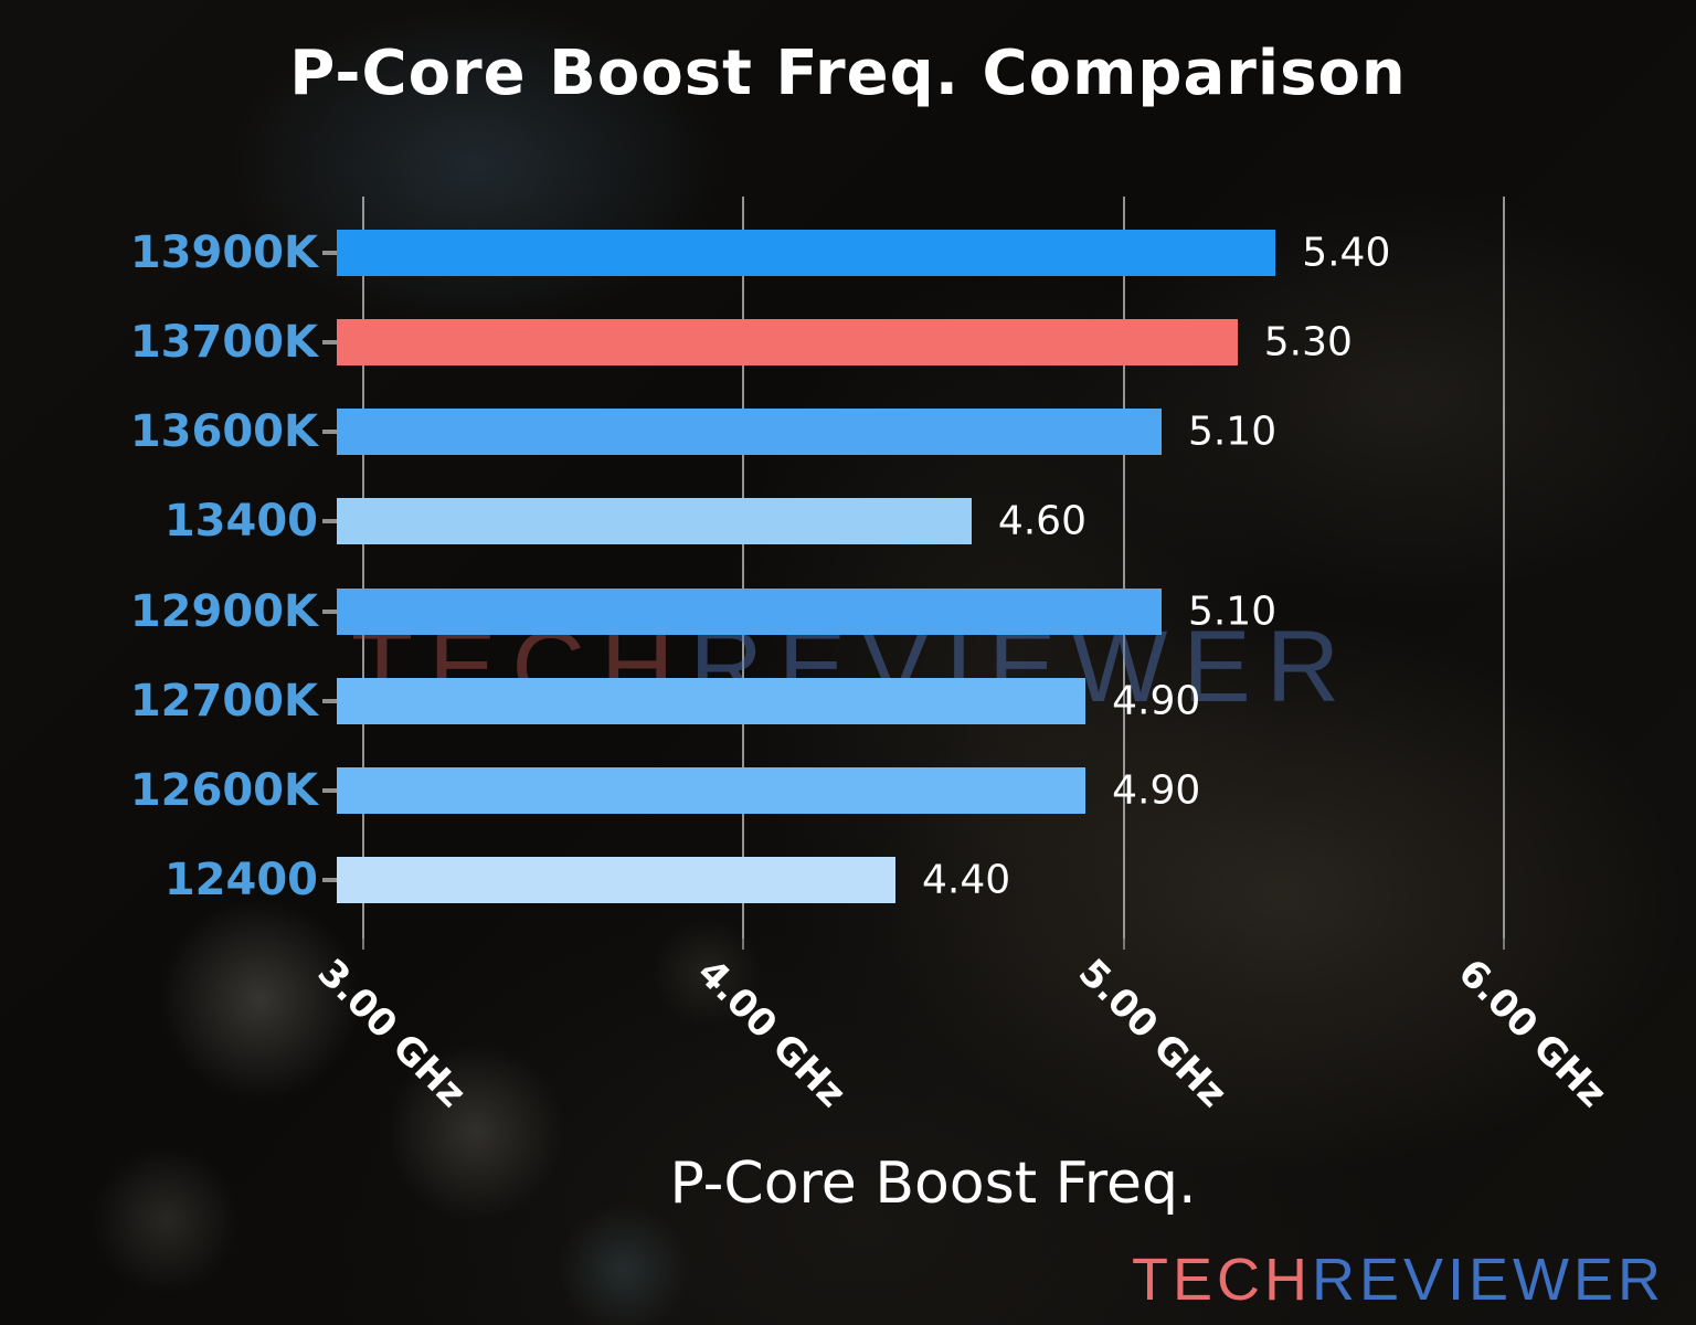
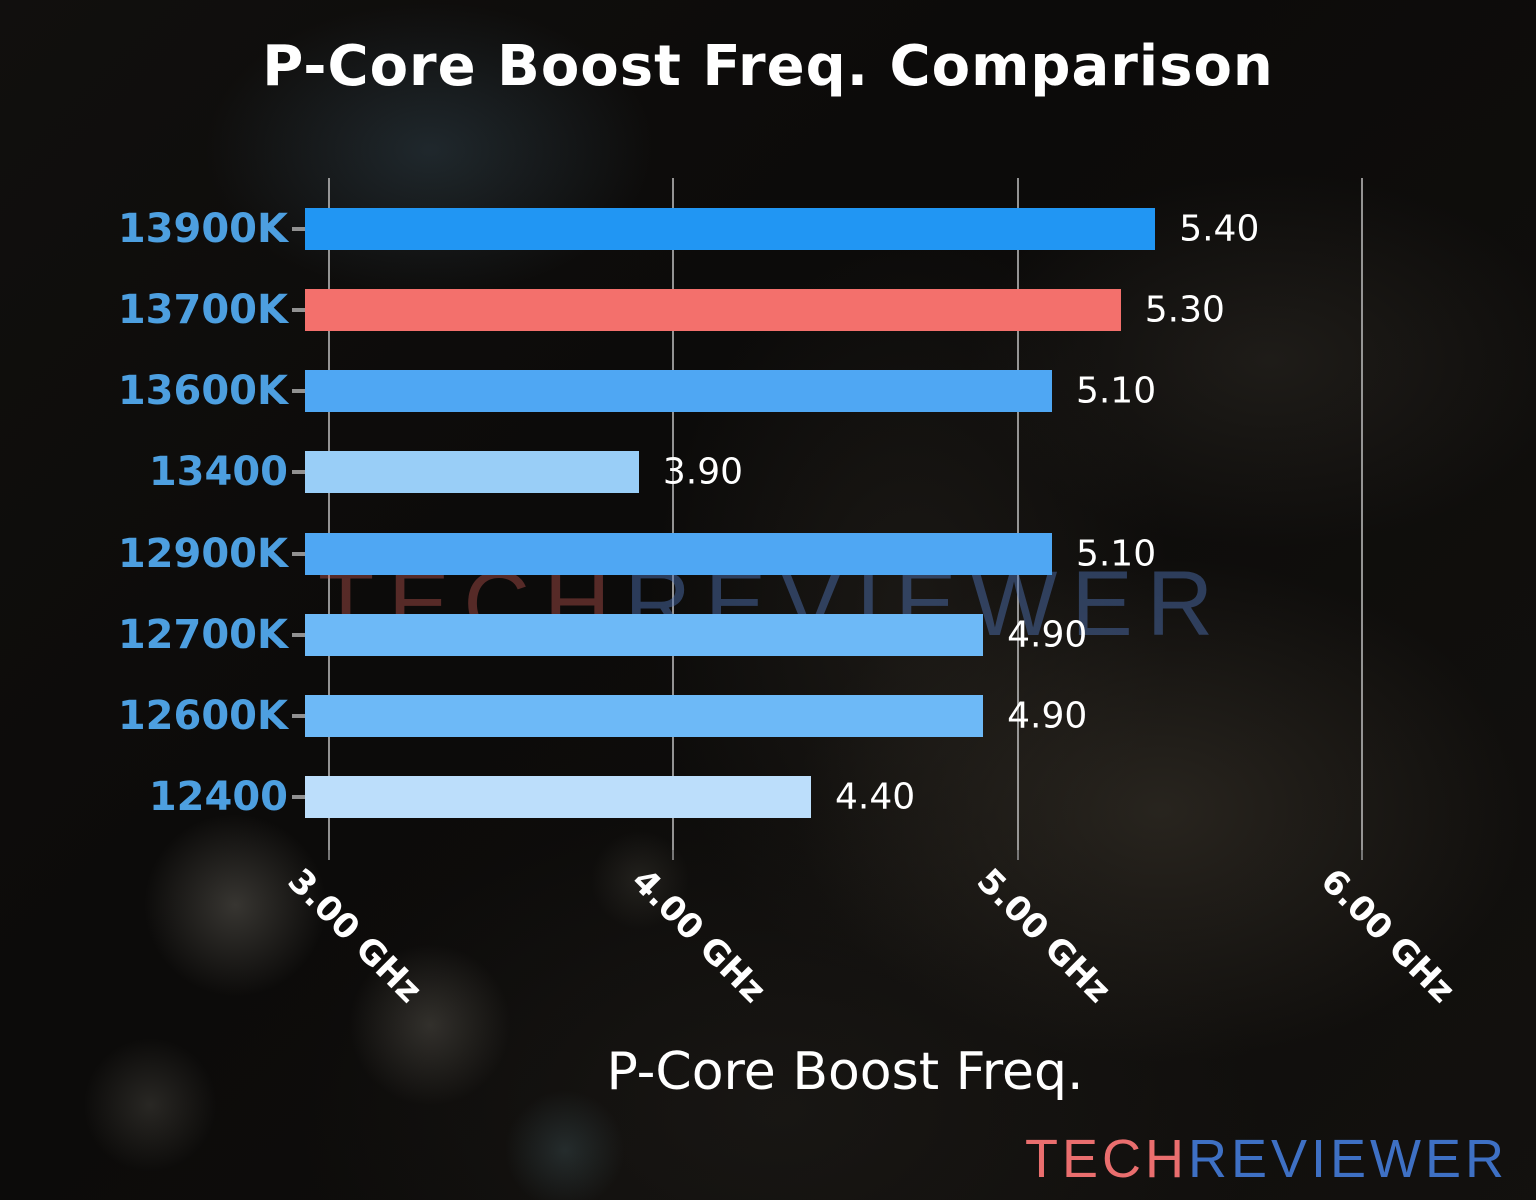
13400: 4.60 -> 3.90
